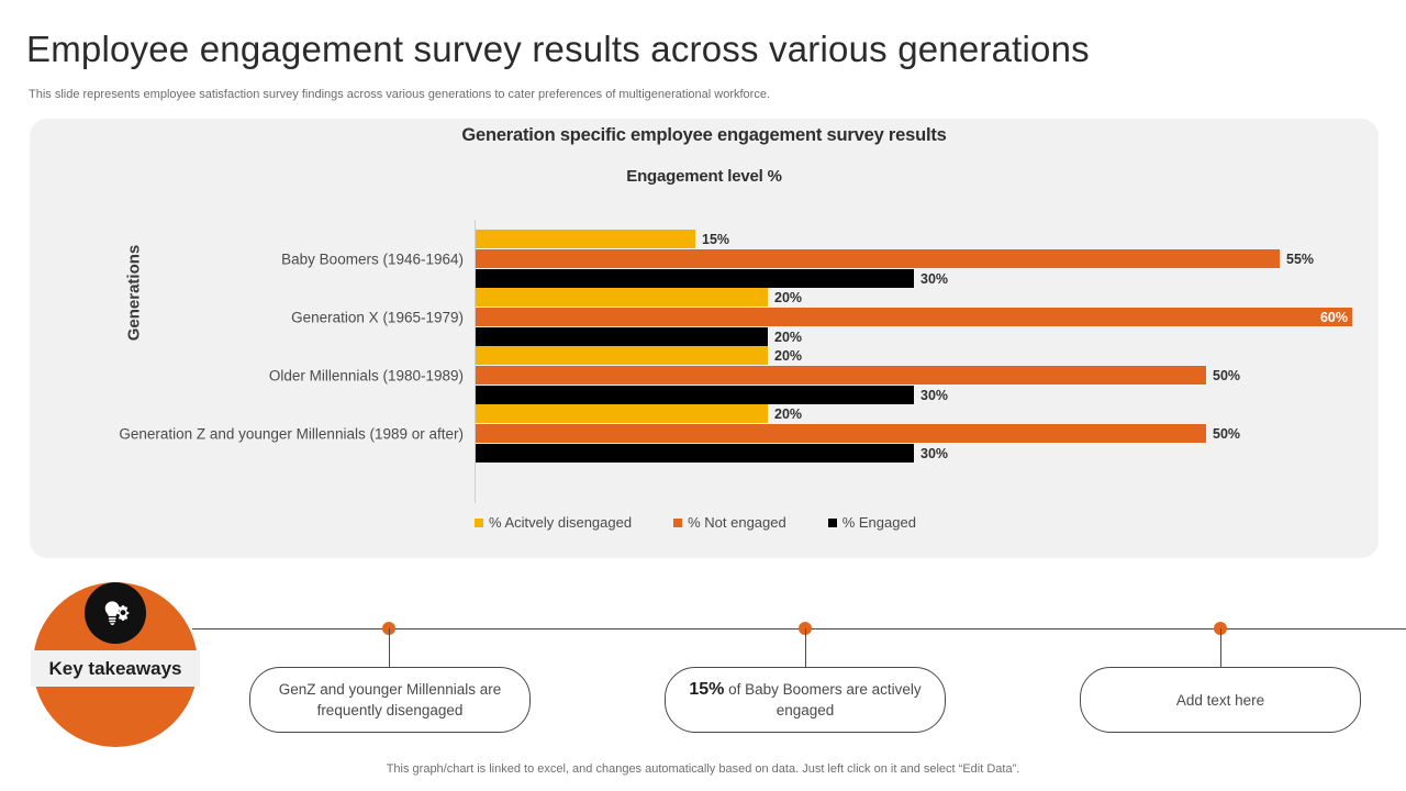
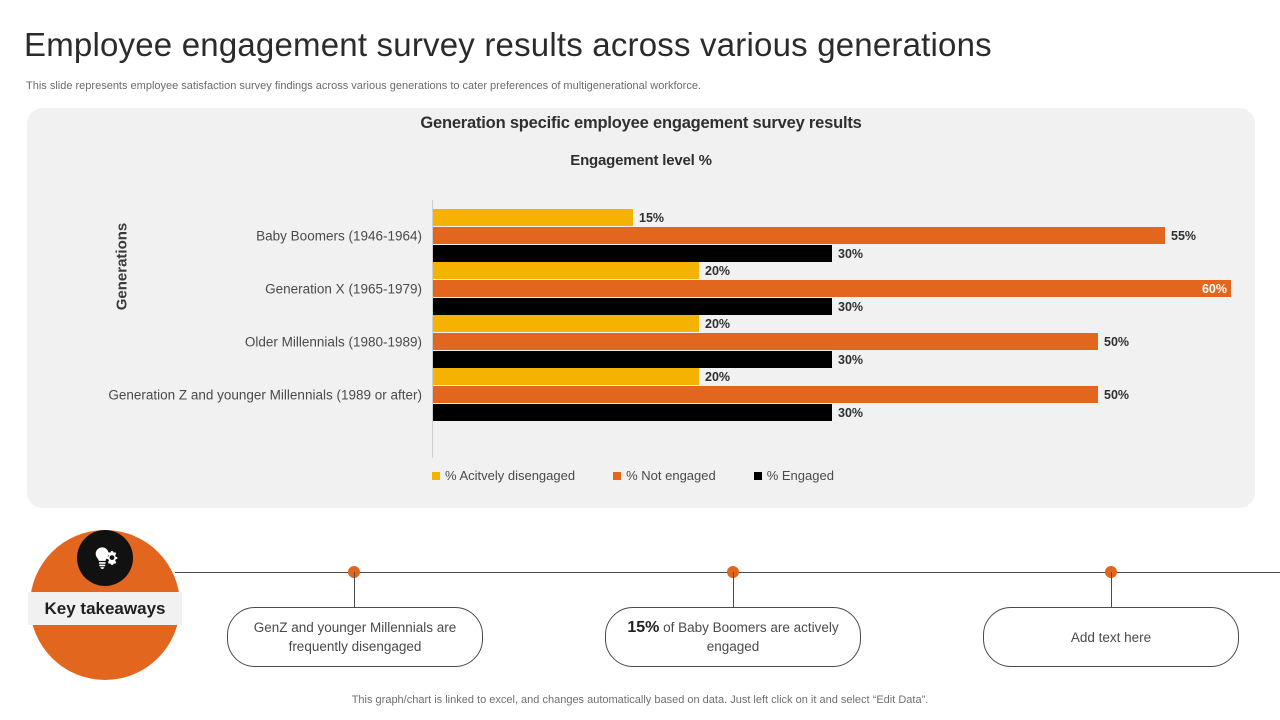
% Engaged/Generation X (1965-1979): 20% -> 30%
